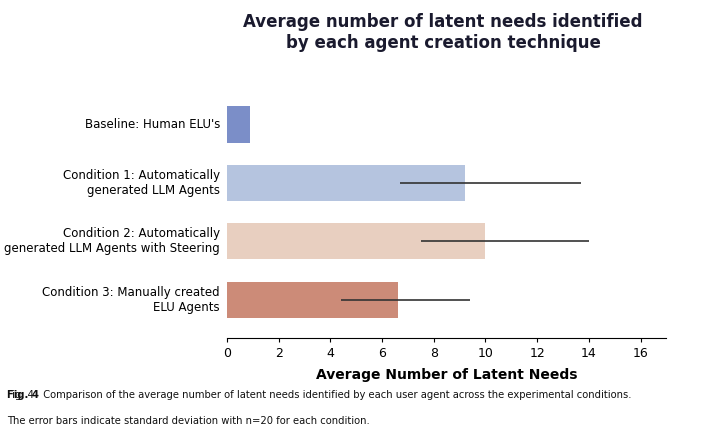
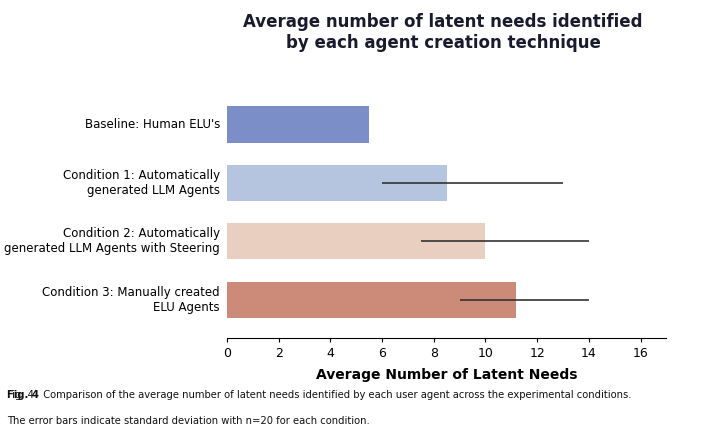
Baseline: Human ELU's: 0.9 -> 5.5
Condition 1: Automatically generated LLM Agents: 9.2 -> 8.5
Condition 3: Manually created ELU Agents: 6.6 -> 11.2
